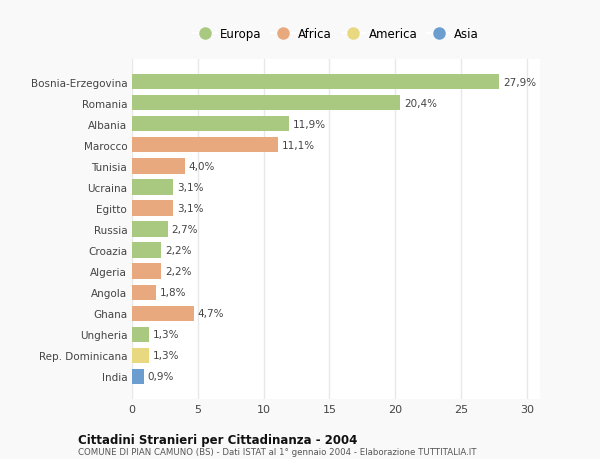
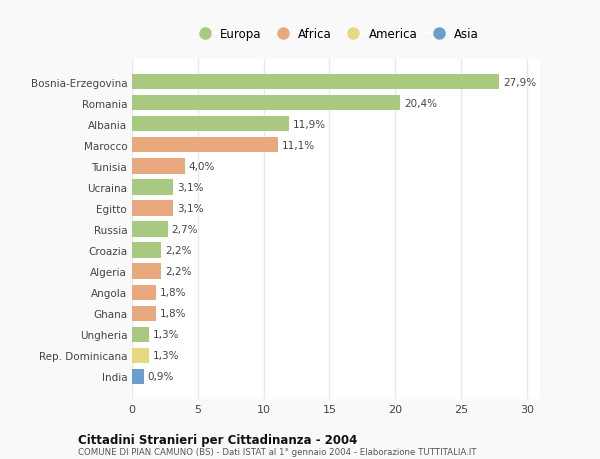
Ghana: 4,7% -> 1,8%
